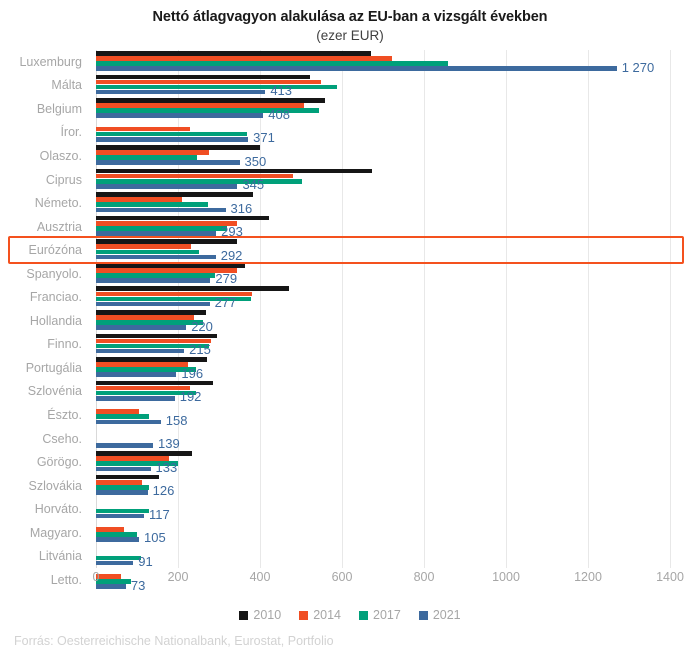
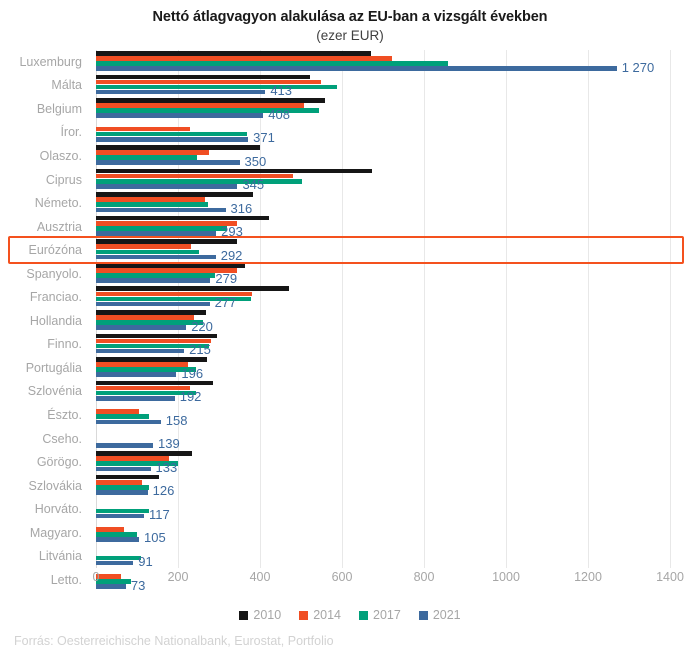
2014/Németo.: 210 -> 260
